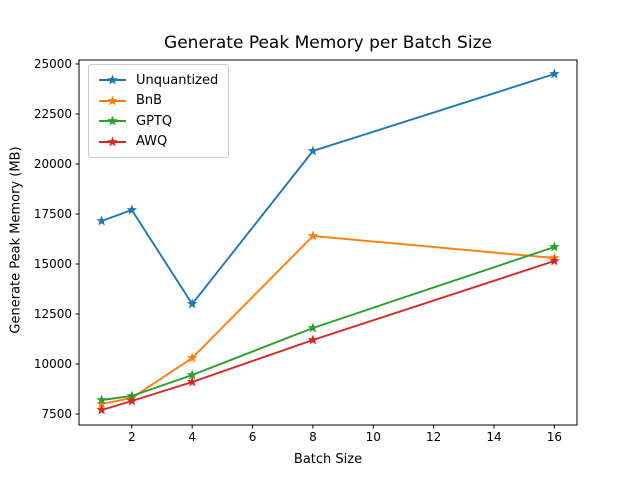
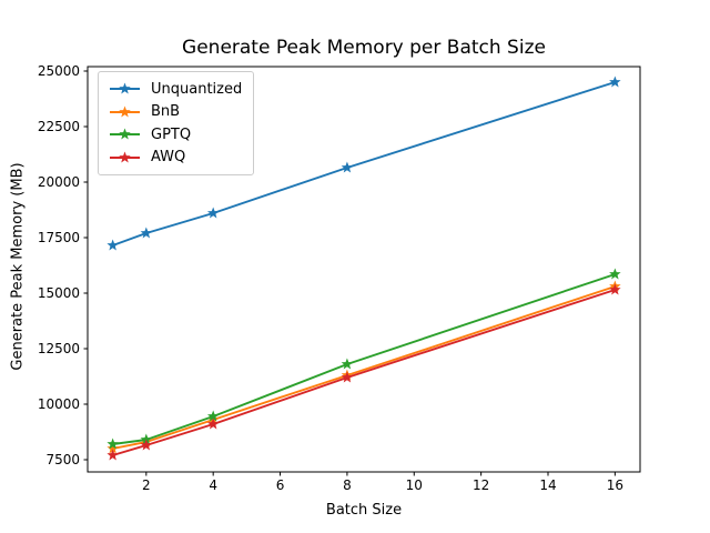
Unquantized/4: 13000 -> 18600
BnB/4: 10300 -> 9300
BnB/8: 16400 -> 11300
